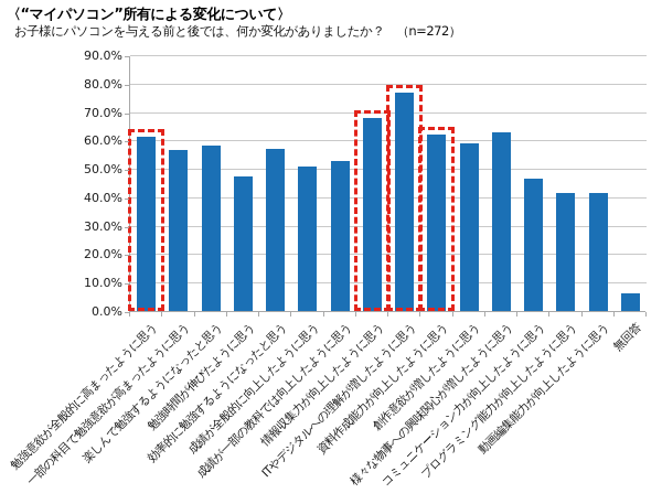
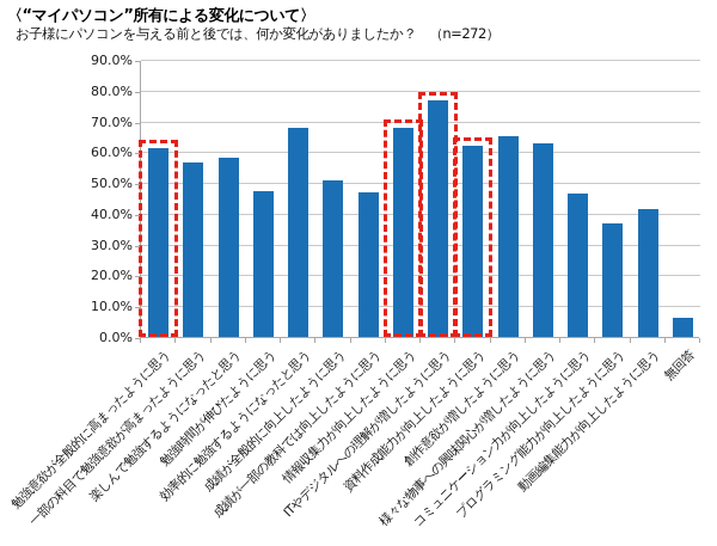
効率的に勉強するようになったと思う: 57% -> 68%
成績が一部の教科では向上したように思う: 53% -> 47%
創作意欲が増したように思う: 59% -> 65%
プログラミング能力が向上したように思う: 42% -> 37%
